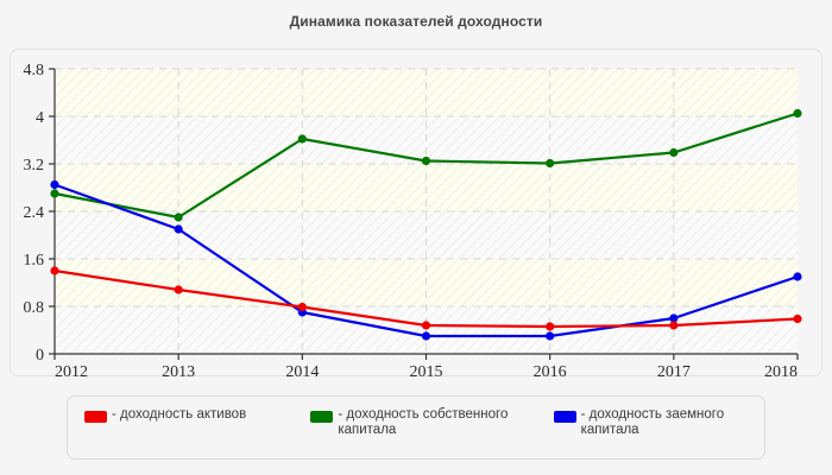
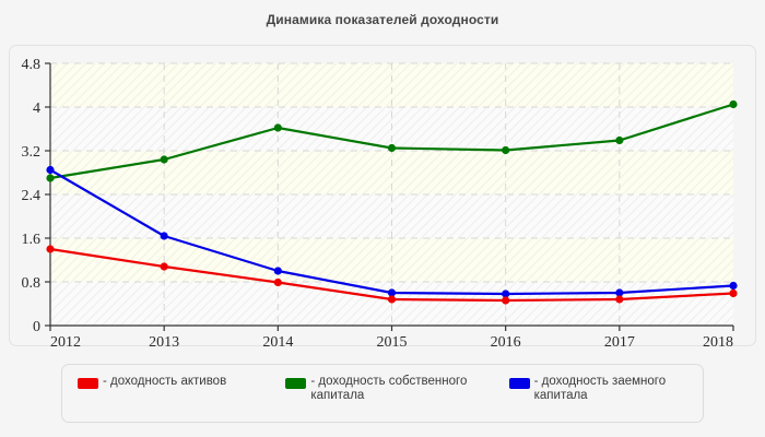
доходность собственного капитала/2013: 2.3 -> 3.0
доходность заемного капитала/2013: 2.1 -> 1.6
доходность заемного капитала/2014: 0.7 -> 1.0
доходность заемного капитала/2015: 0.3 -> 0.6
доходность заемного капитала/2016: 0.3 -> 0.6
доходность заемного капитала/2018: 1.3 -> 0.7
